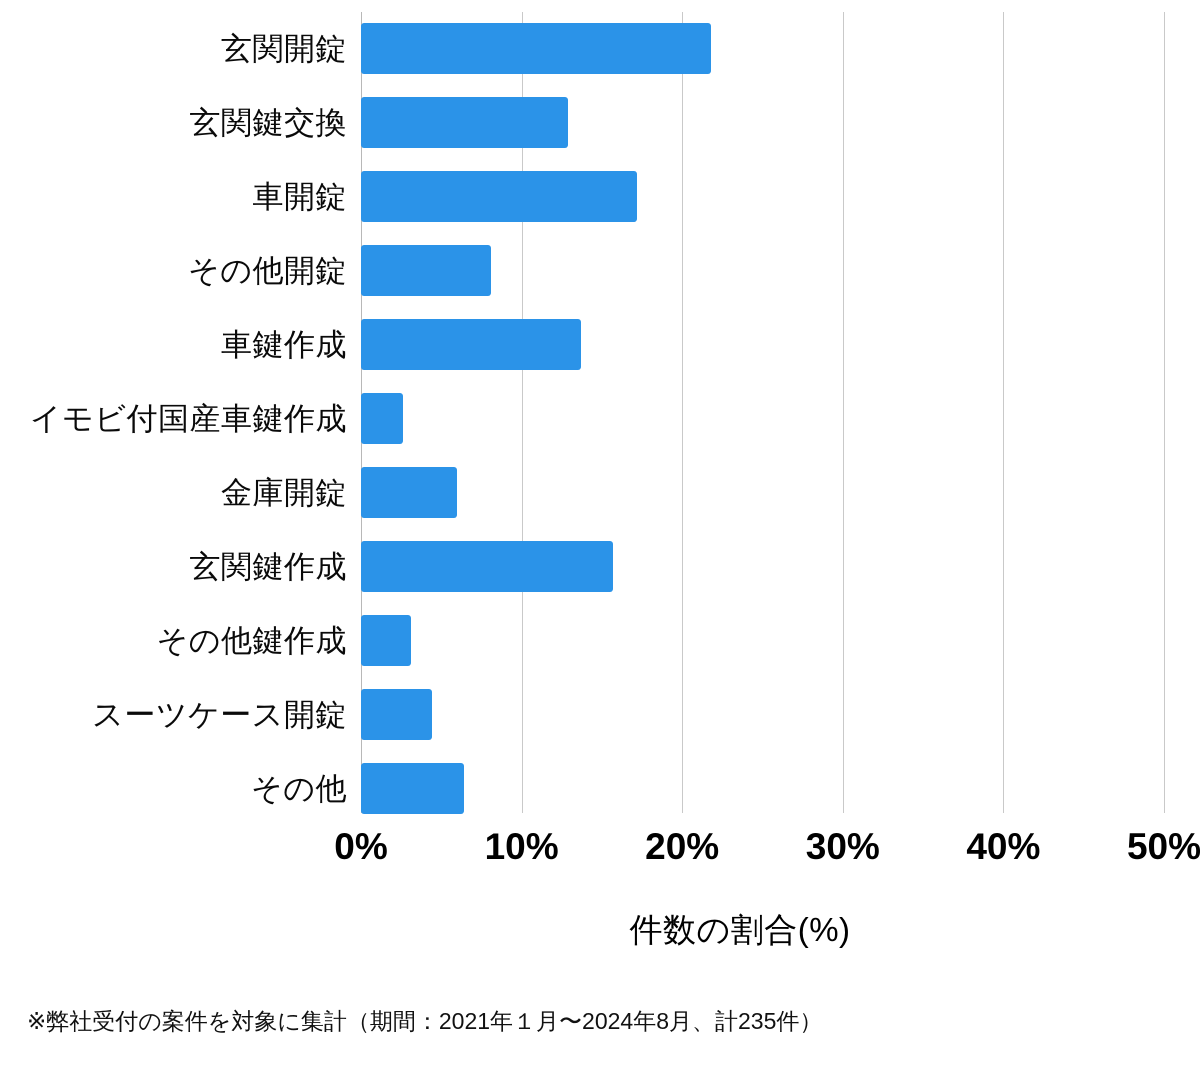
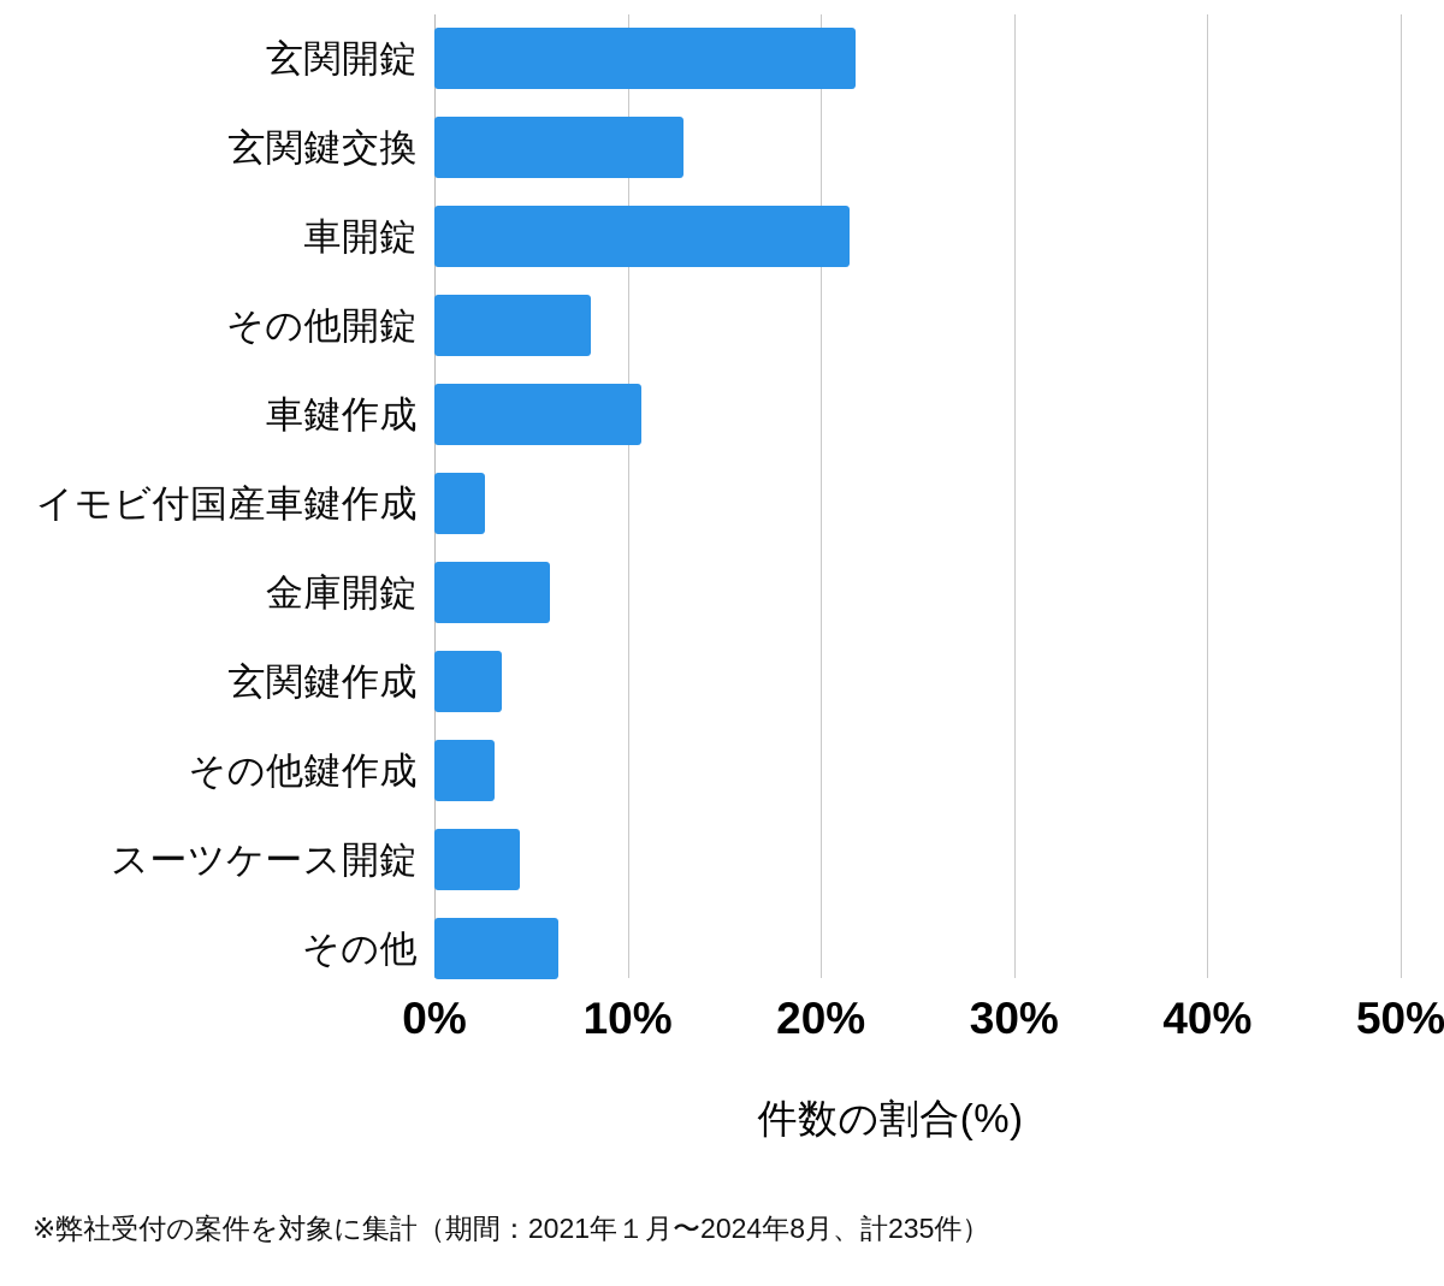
車開錠: 17.2% -> 21.5%
車鍵作成: 13.7% -> 10.7%
玄関鍵作成: 15.7% -> 3.5%
